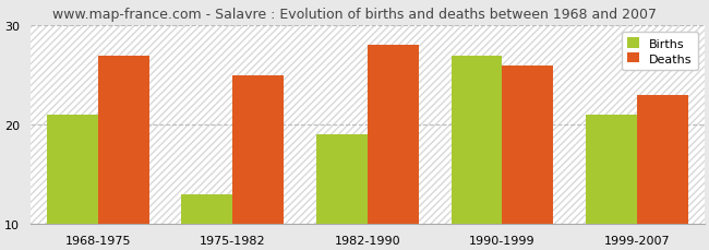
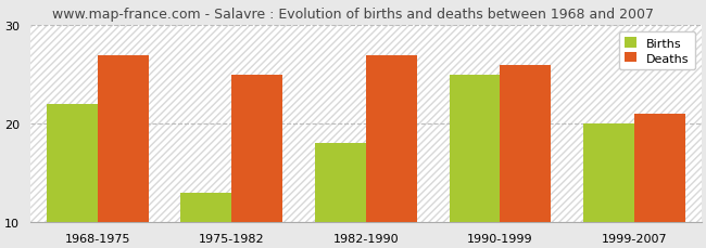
Births/1968-1975: 21 -> 22
Births/1982-1990: 19 -> 18
Deaths/1982-1990: 28 -> 27
Births/1990-1999: 27 -> 25
Births/1999-2007: 21 -> 20
Deaths/1999-2007: 23 -> 21
